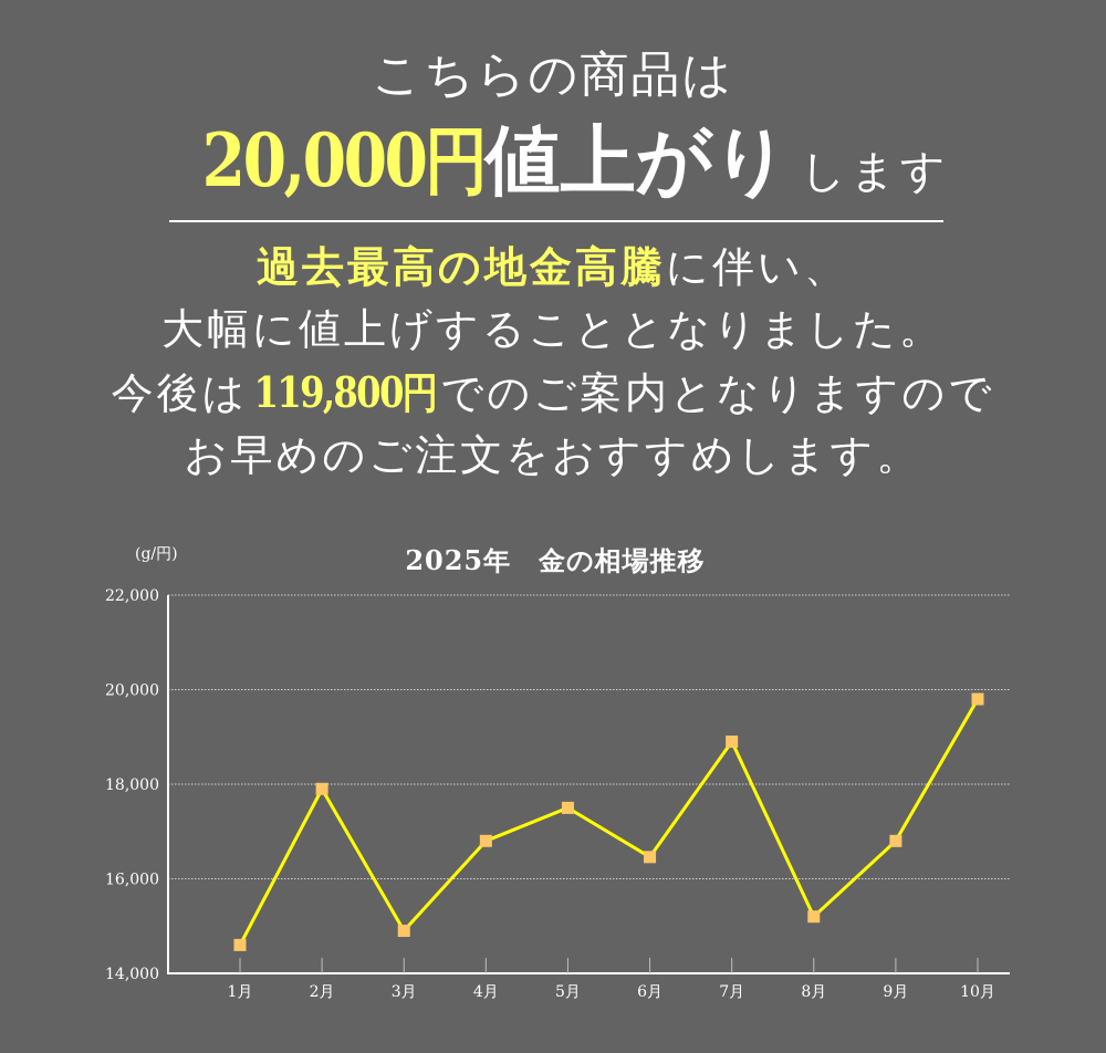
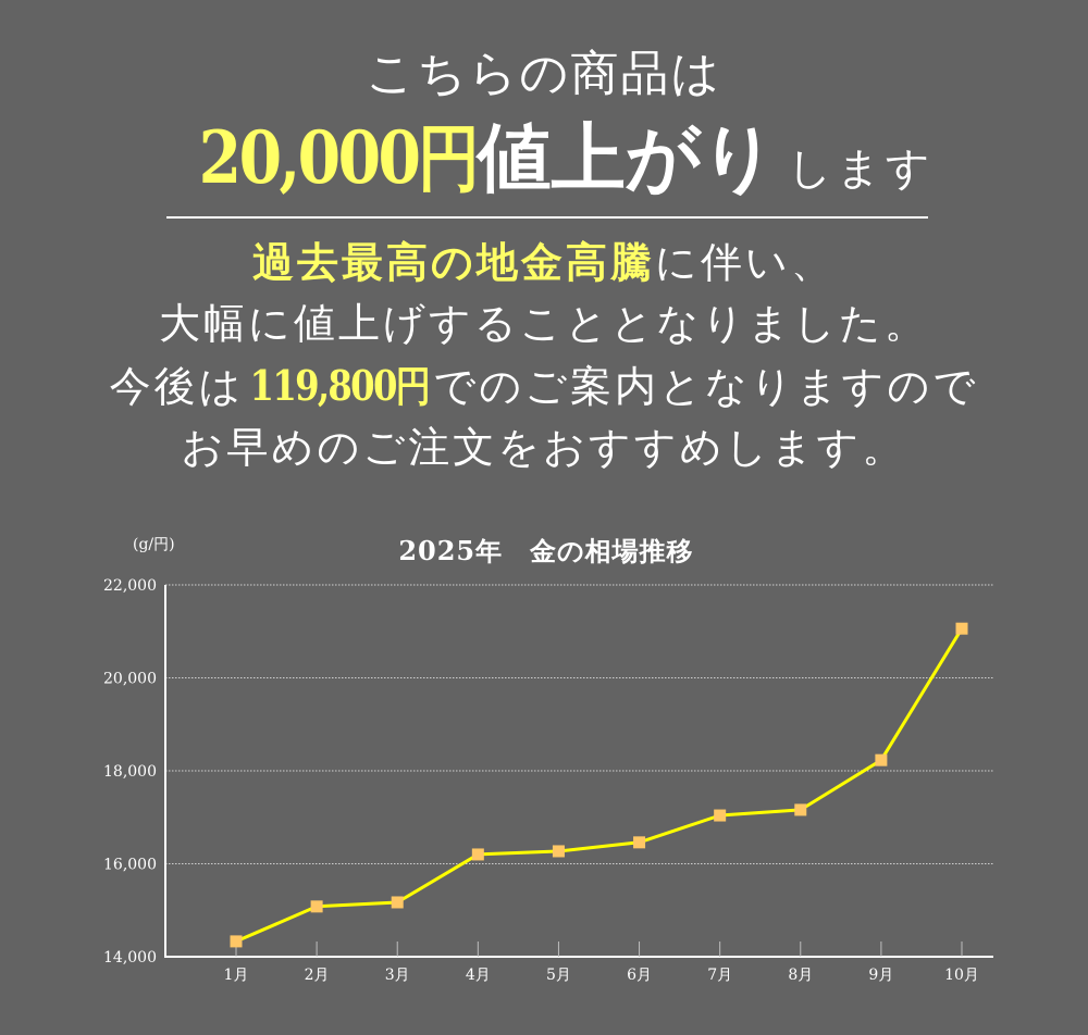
1月: 14600 -> 14300
2月: 17900 -> 15100
3月: 14900 -> 15200
4月: 16800 -> 16200
5月: 17500 -> 16300
7月: 18900 -> 17000
8月: 15200 -> 17200
9月: 16800 -> 18200
10月: 19800 -> 21100
